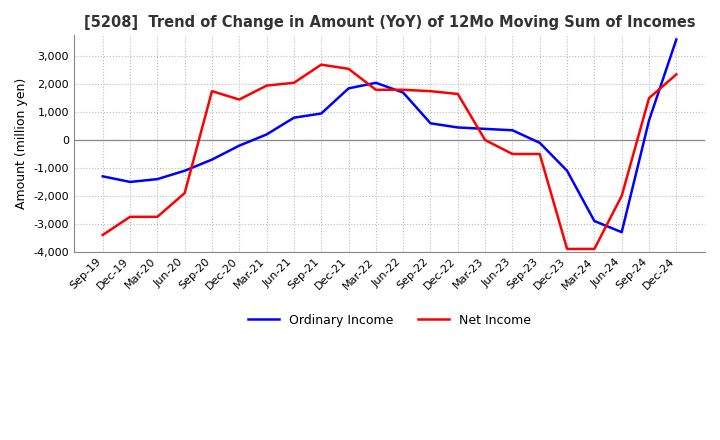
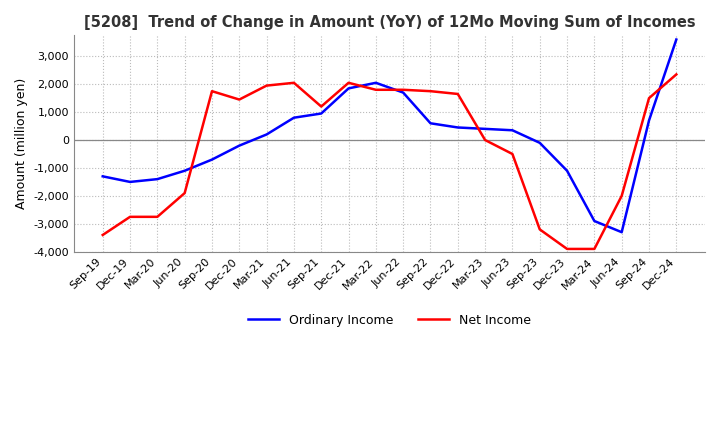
Net Income/Sep-21: 2,700 -> 1,200
Net Income/Dec-21: 2,550 -> 2,050
Net Income/Sep-23: -500 -> -3,200
